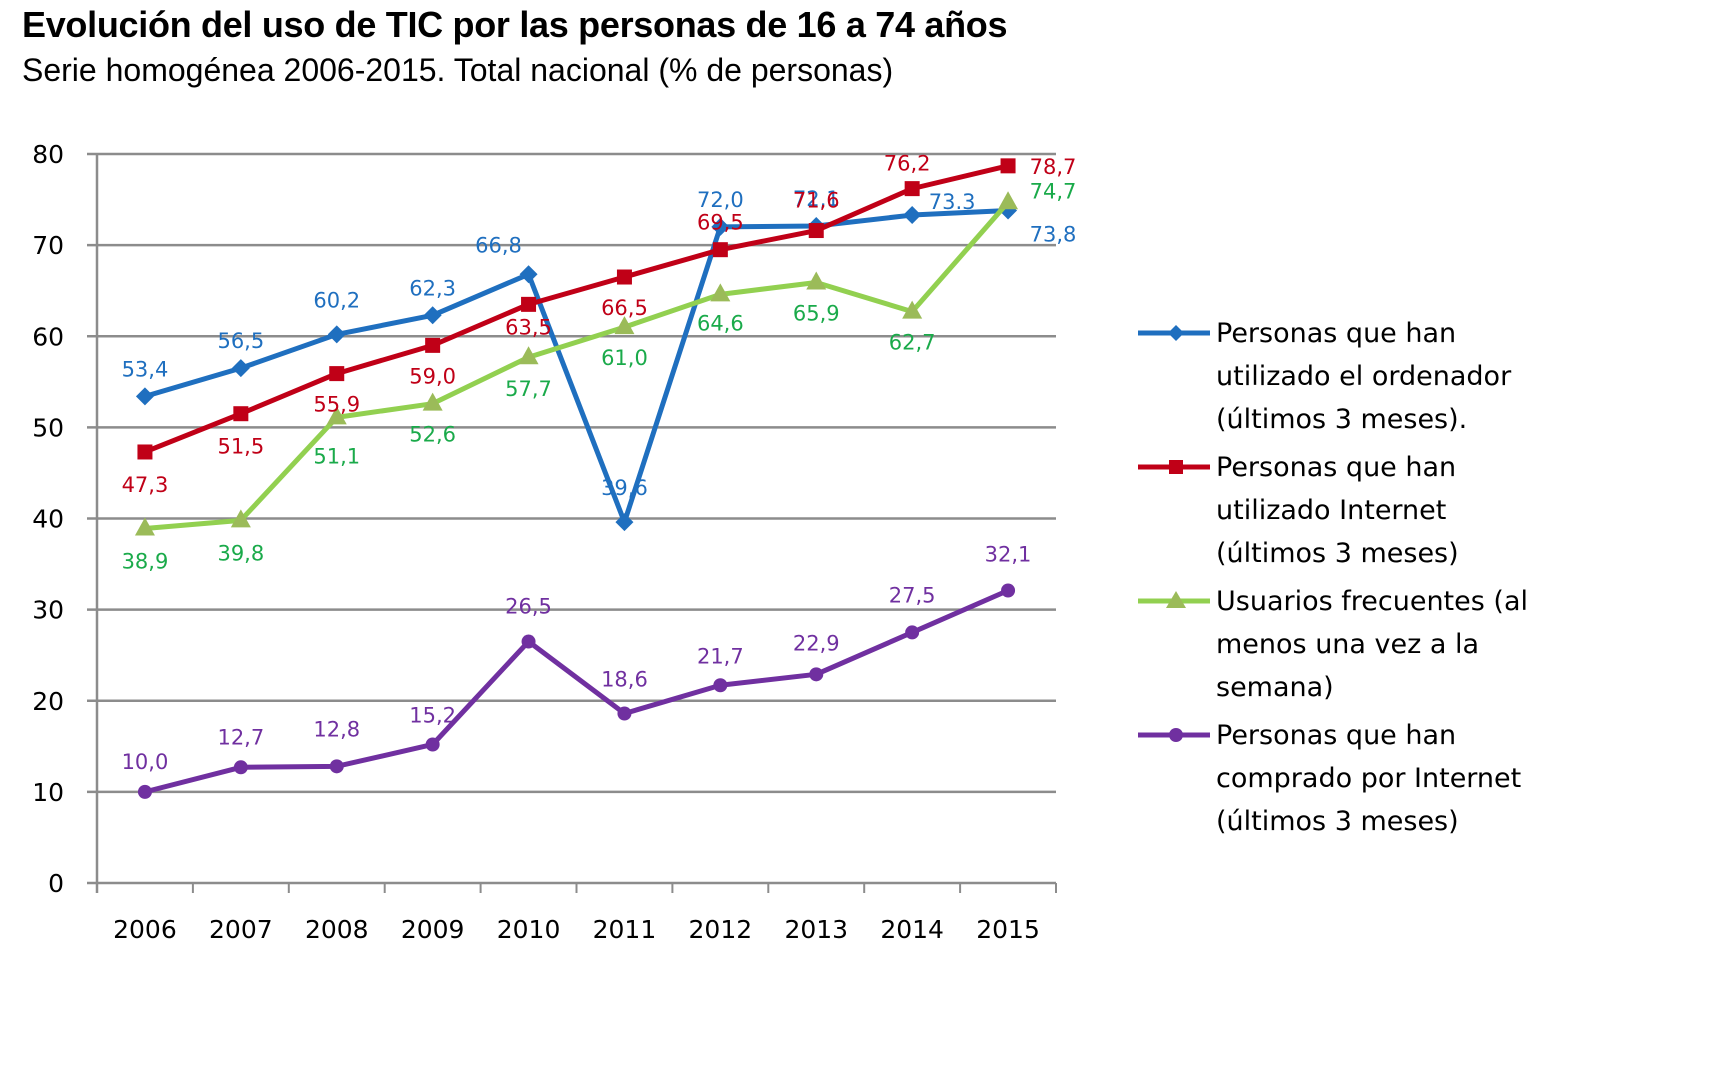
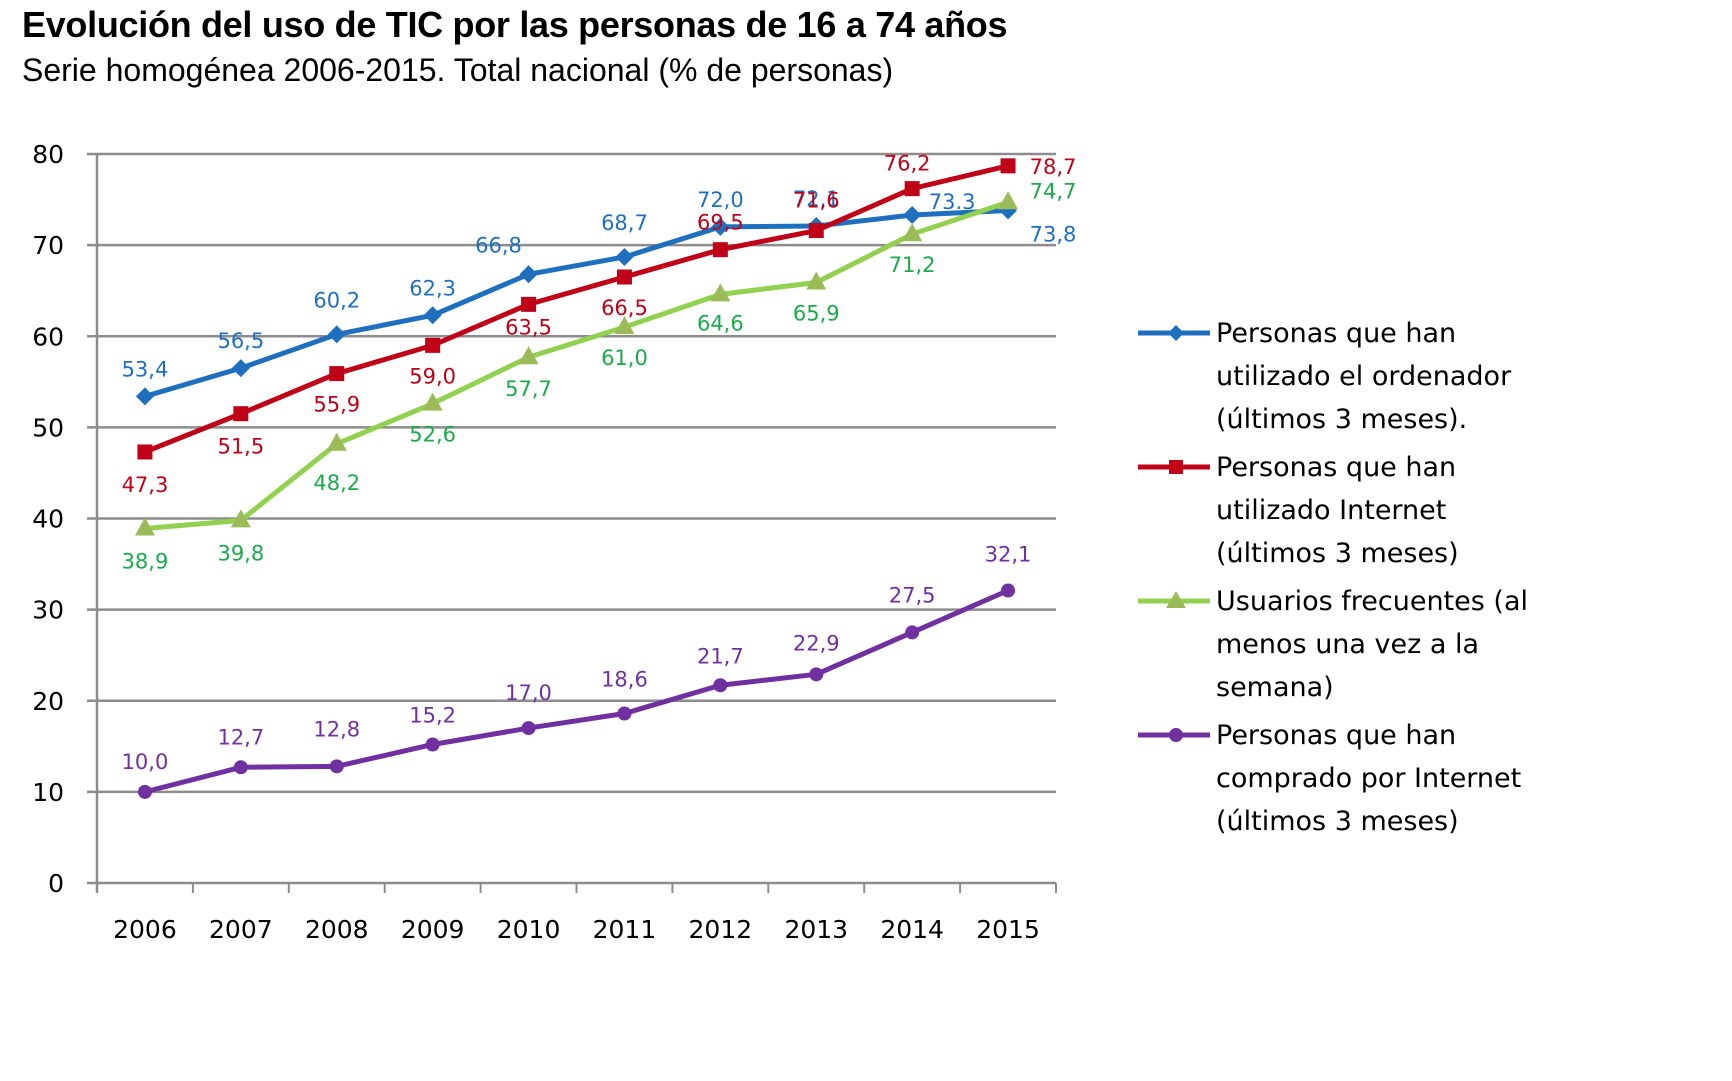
Usuarios frecuentes (al menos una vez a la semana)/2008: 51,1 -> 48,2
Personas que han comprado por Internet (últimos 3 meses)/2010: 26,5 -> 17,0
Personas que han utilizado el ordenador (últimos 3 meses)./2011: 39,6 -> 68,7
Usuarios frecuentes (al menos una vez a la semana)/2014: 62,7 -> 71,2
